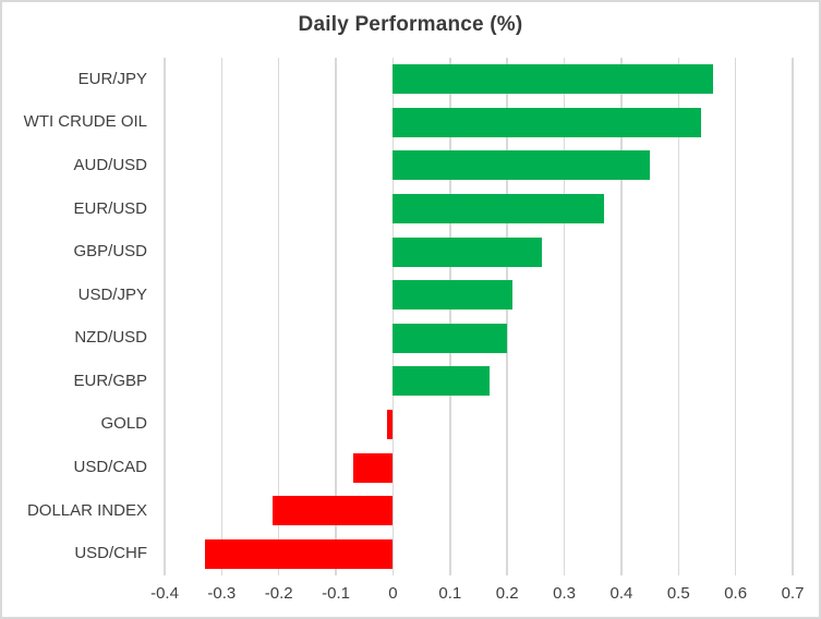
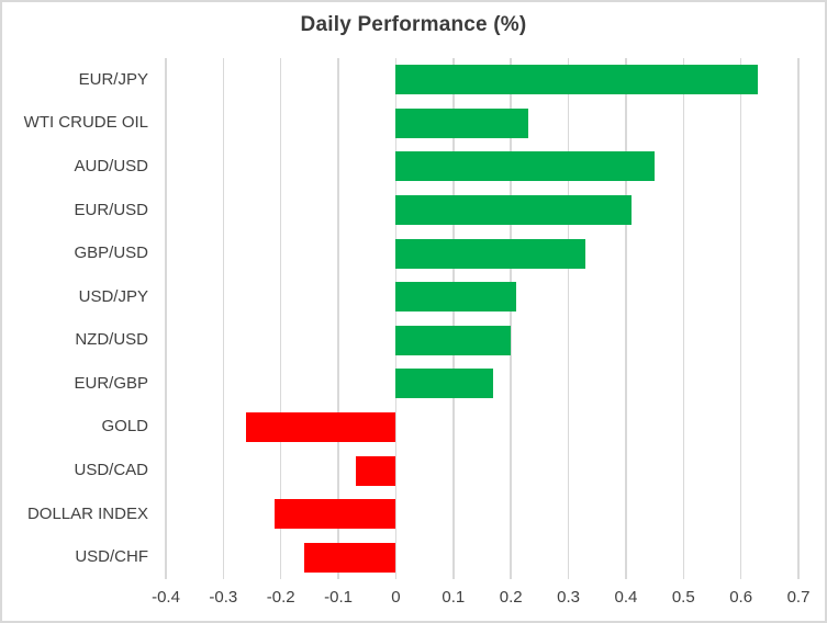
EUR/JPY: 0.56 -> 0.63
WTI CRUDE OIL: 0.54 -> 0.23
EUR/USD: 0.37 -> 0.41
GBP/USD: 0.26 -> 0.33
GOLD: -0.01 -> -0.26
USD/CHF: -0.33 -> -0.16
